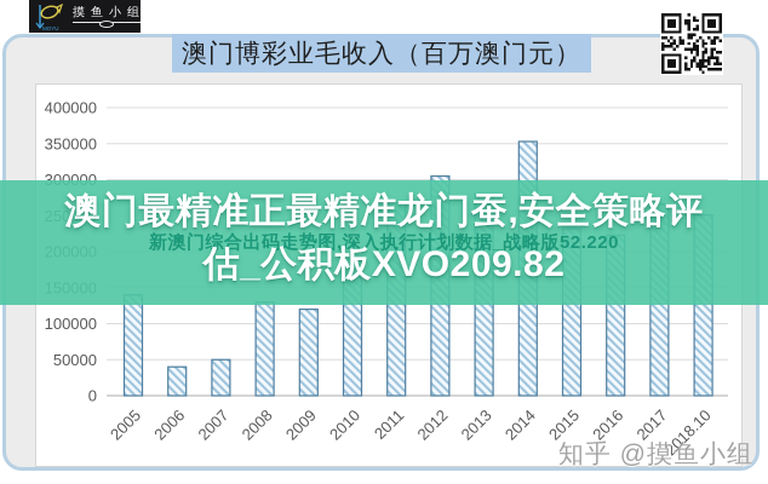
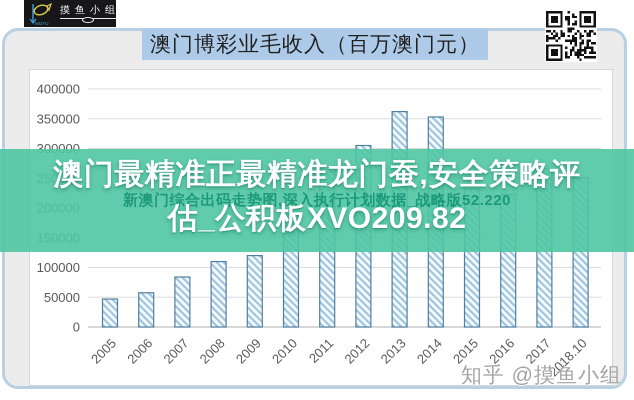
2005: 140000 -> 50000
2006: 40000 -> 60000
2007: 50000 -> 80000
2008: 130000 -> 110000
2013: 280000 -> 360000
